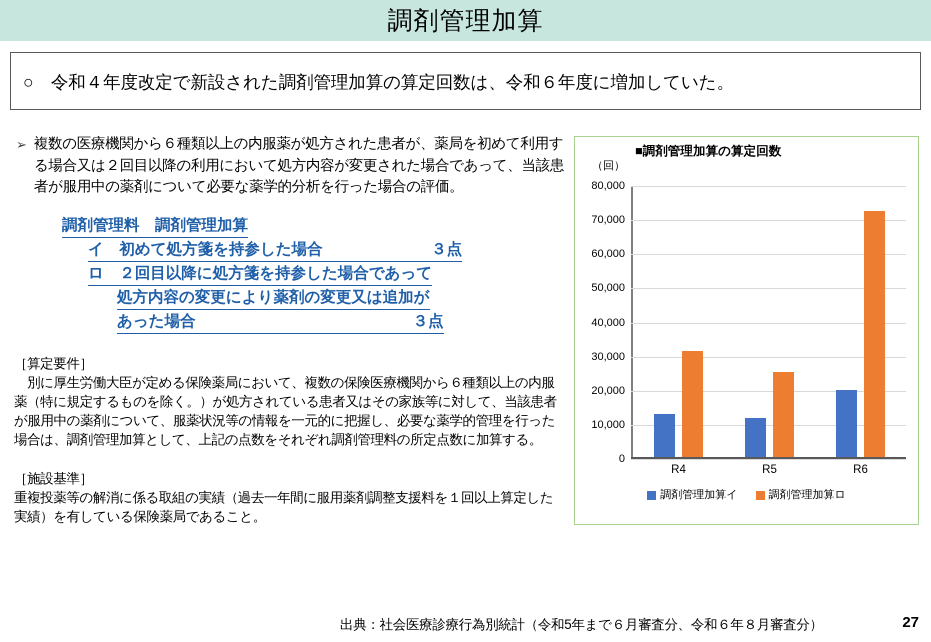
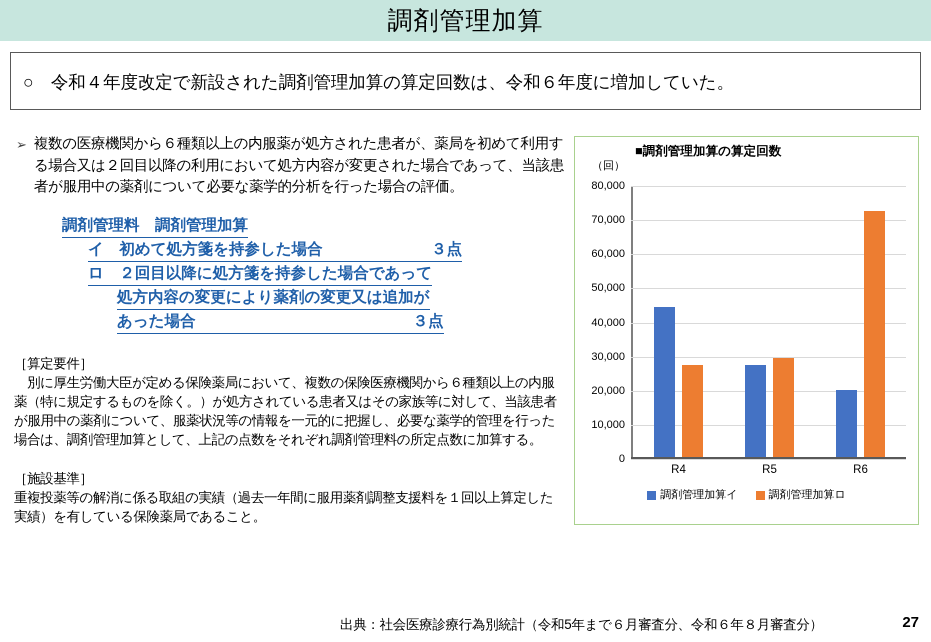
調剤管理加算イ/R4: 12000 -> 44000
調剤管理加算ロ/R4: 31000 -> 27000
調剤管理加算イ/R5: 12000 -> 27000
調剤管理加算ロ/R5: 25000 -> 29000
